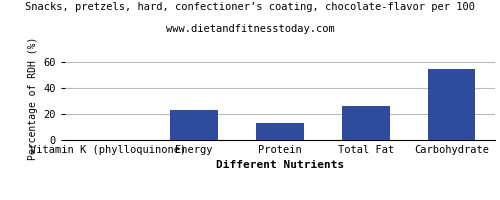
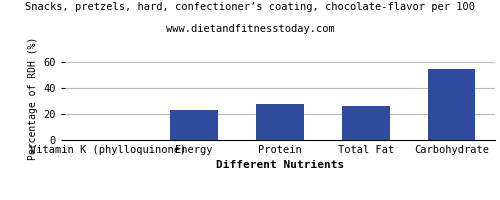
Protein: 13 -> 28
